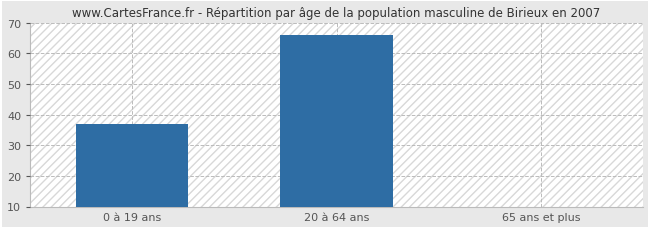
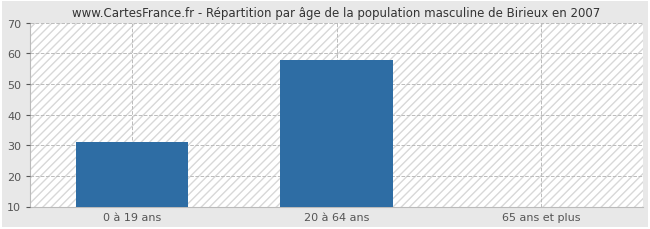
0 à 19 ans: 37 -> 31
20 à 64 ans: 66 -> 58
